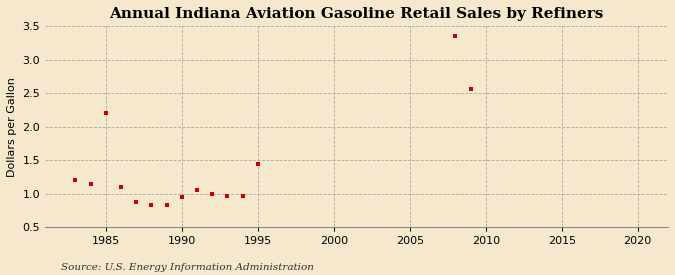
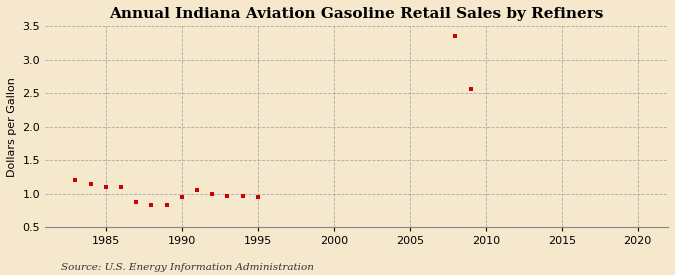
1985: 2.20 -> 1.10
1995: 1.44 -> 0.95
